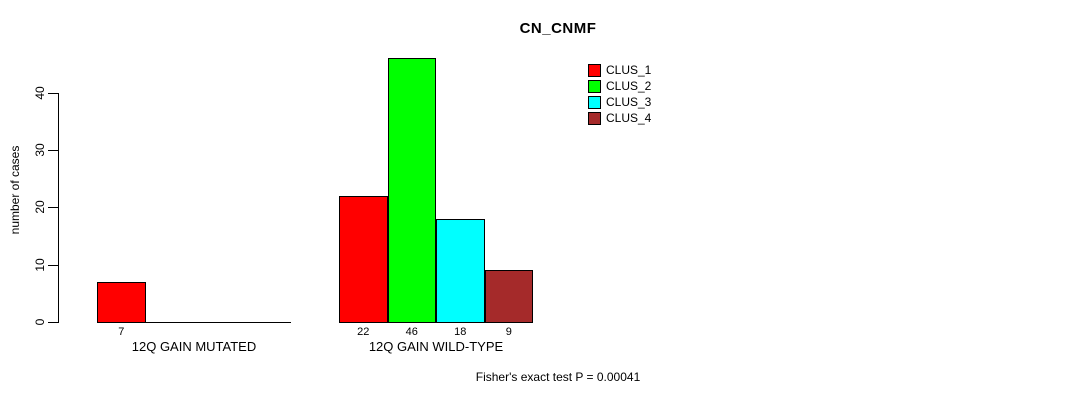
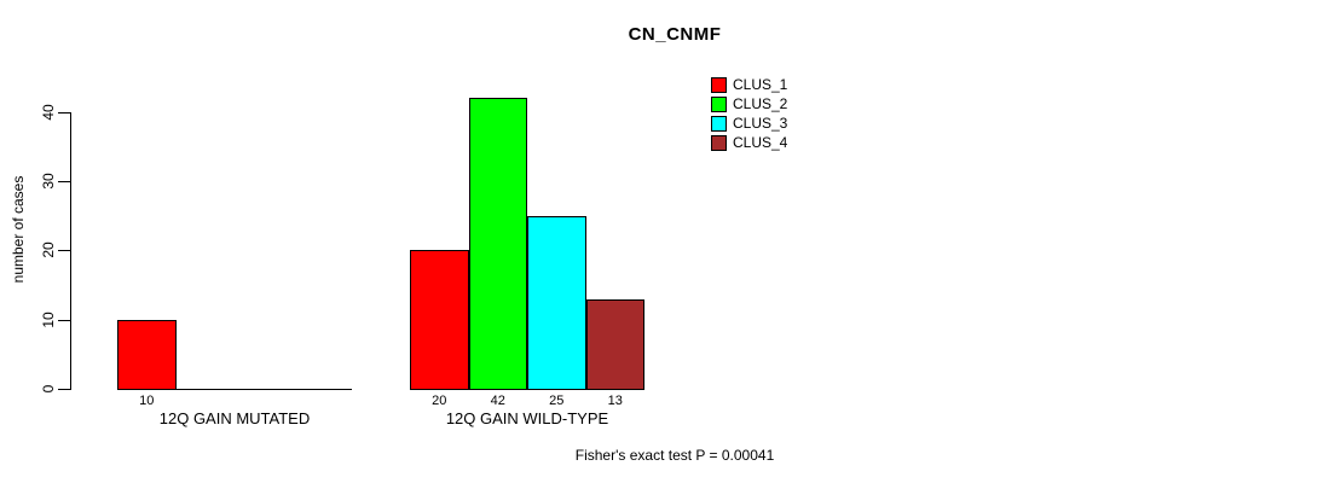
CLUS_1/12Q GAIN MUTATED: 7 -> 10
CLUS_1/12Q GAIN WILD-TYPE: 22 -> 20
CLUS_2/12Q GAIN WILD-TYPE: 46 -> 42
CLUS_3/12Q GAIN WILD-TYPE: 18 -> 25
CLUS_4/12Q GAIN WILD-TYPE: 9 -> 13
